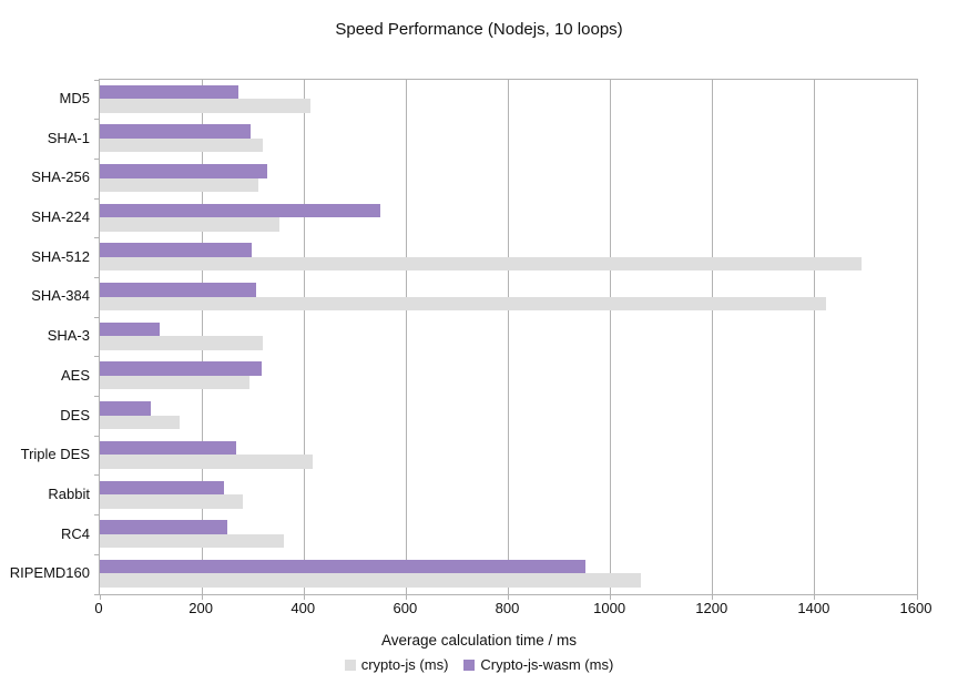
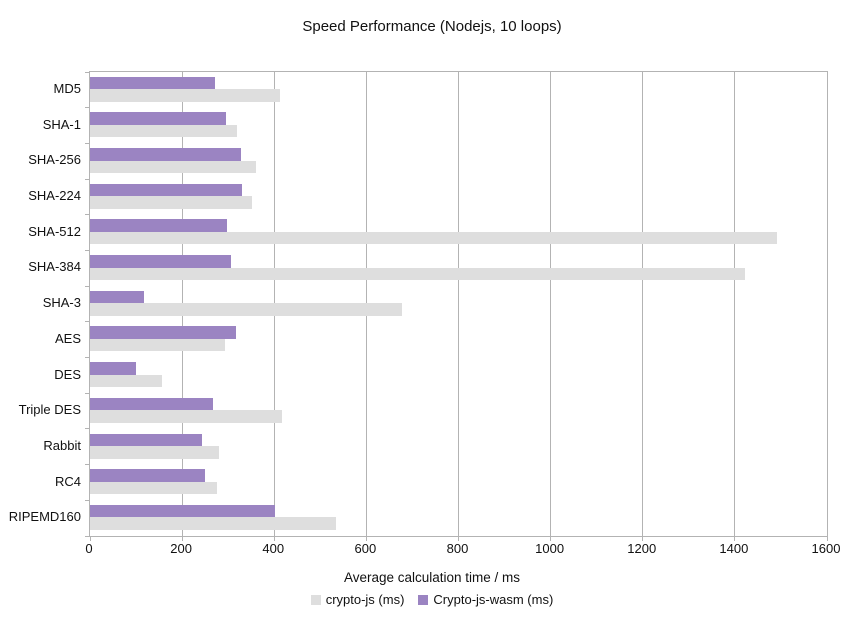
crypto-js (ms)/SHA-256: 310 -> 360
Crypto-js-wasm (ms)/SHA-224: 550 -> 330
crypto-js (ms)/SHA-3: 320 -> 680
crypto-js (ms)/RC4: 360 -> 280
crypto-js (ms)/RIPEMD160: 1060 -> 540
Crypto-js-wasm (ms)/RIPEMD160: 950 -> 400
